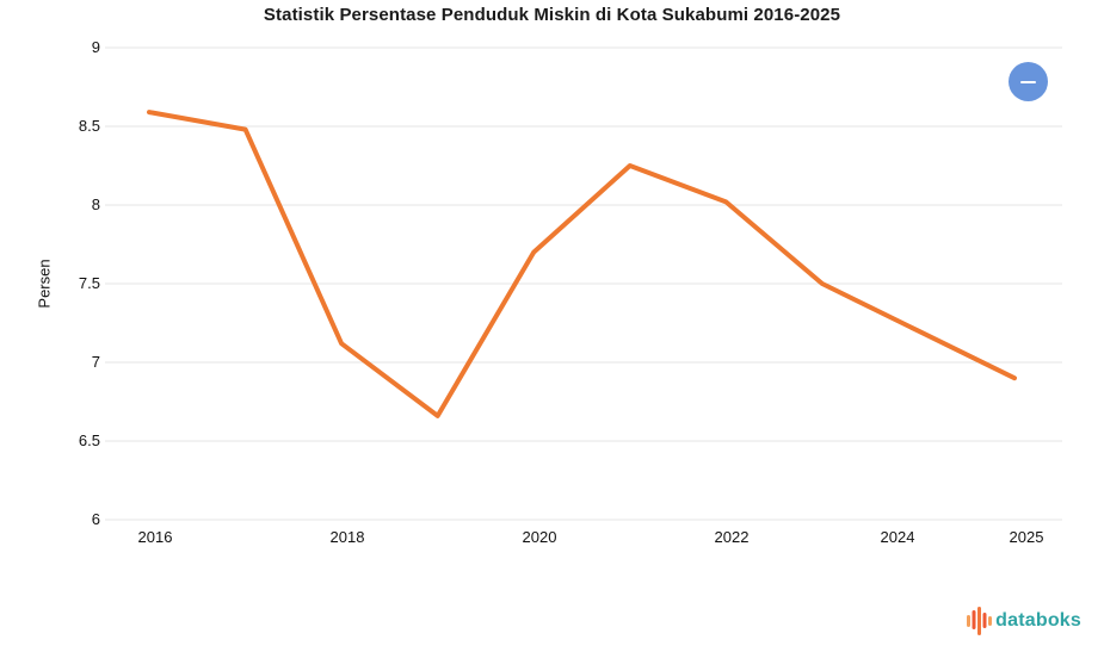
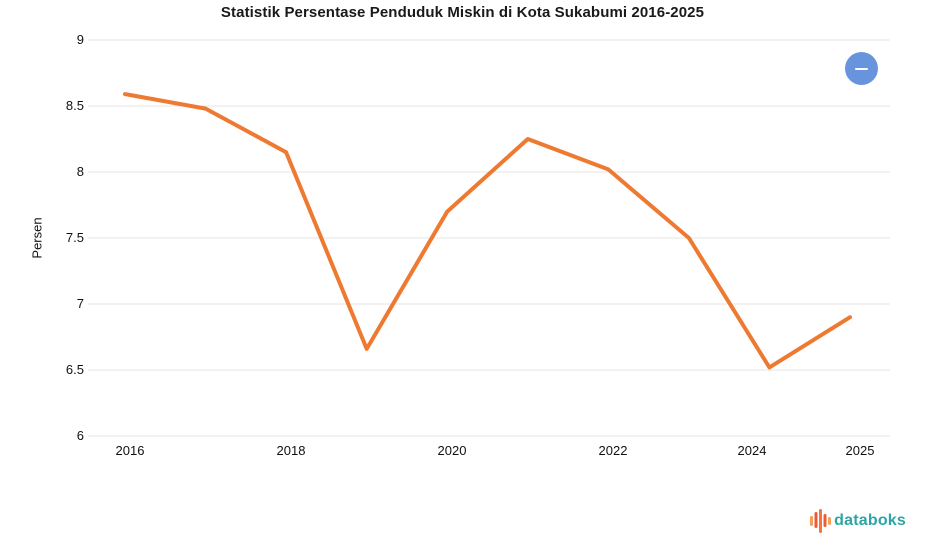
2018: 7.12 -> 8.15
2024: 7.20 -> 6.52
